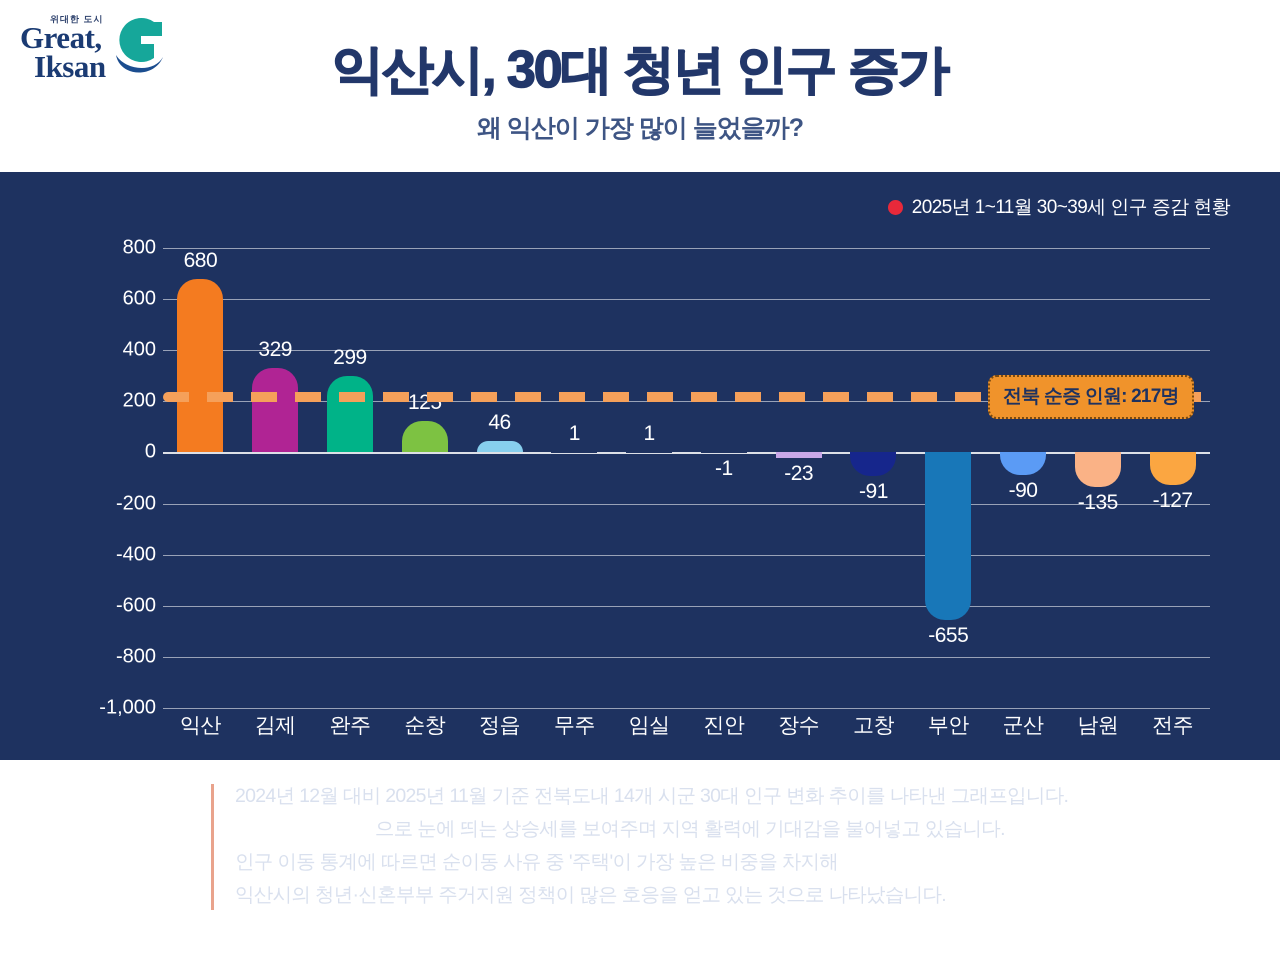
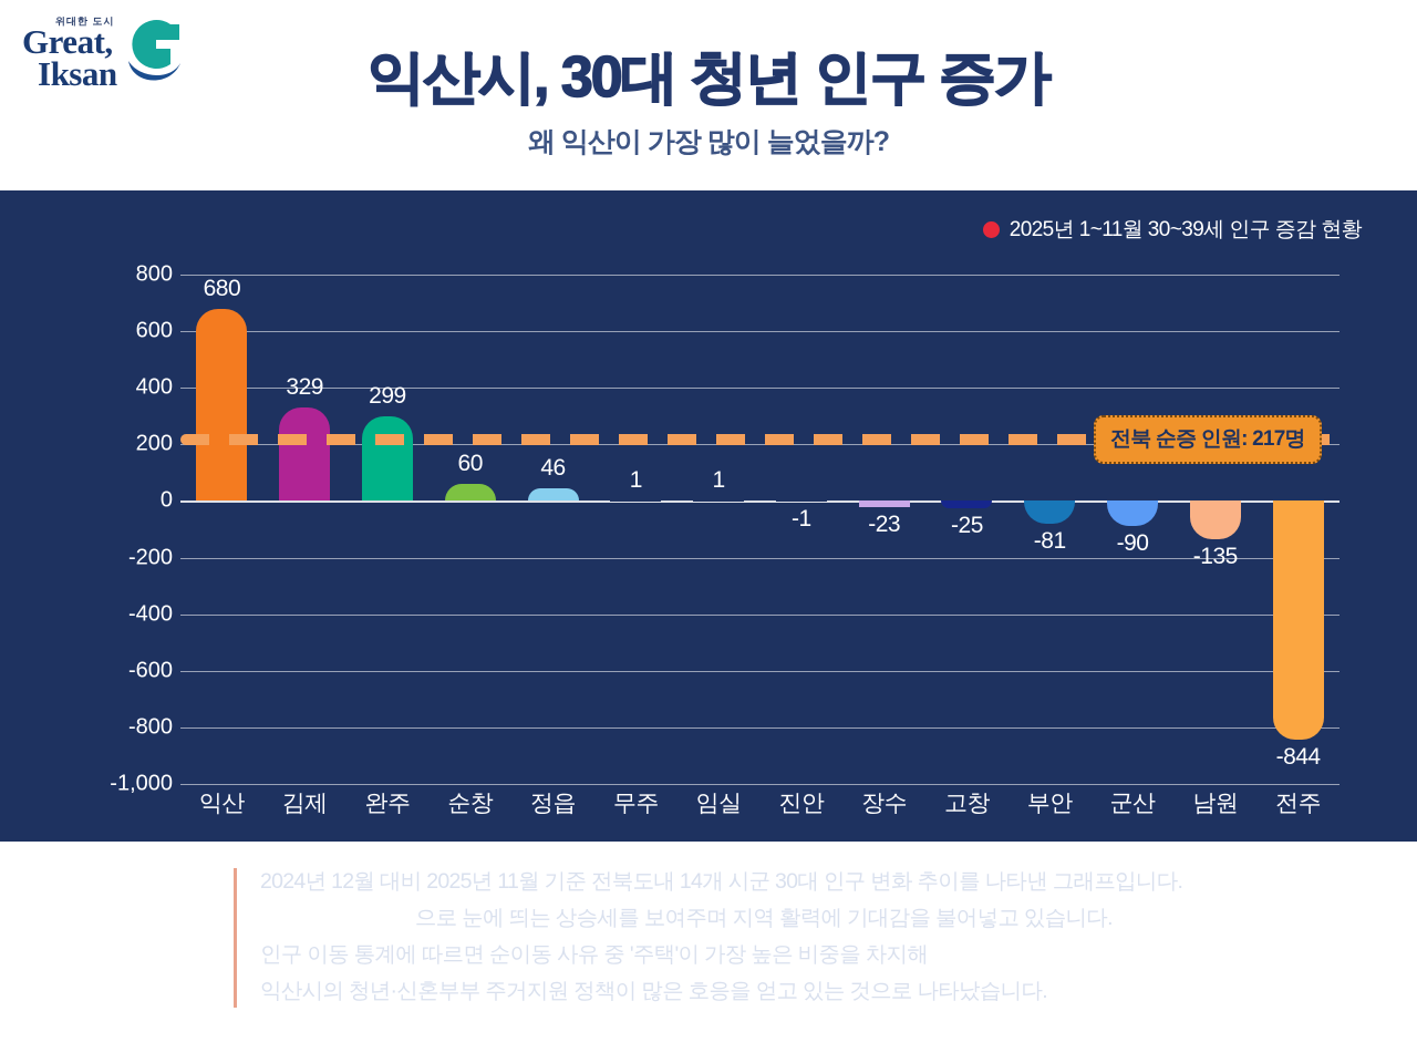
순창: 125 -> 60
고창: -91 -> -25
부안: -655 -> -81
전주: -127 -> -844
